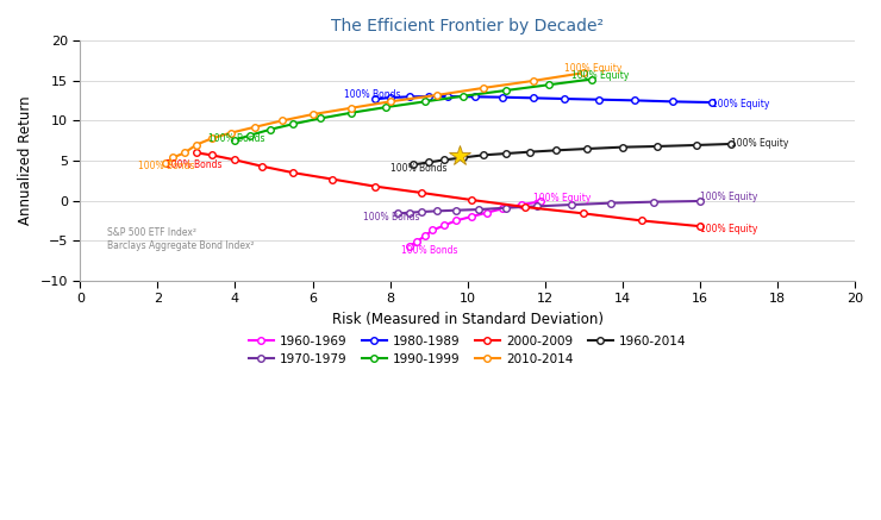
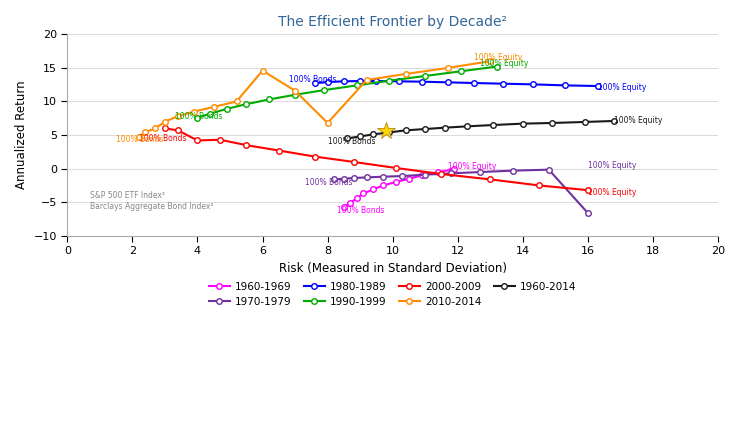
2000-2009/4: 5.1 -> 4.2
2010-2014/6: 10.8 -> 14.6
2010-2014/8: 12.4 -> 6.8
1970-1979/16: -0.1 -> -6.6
